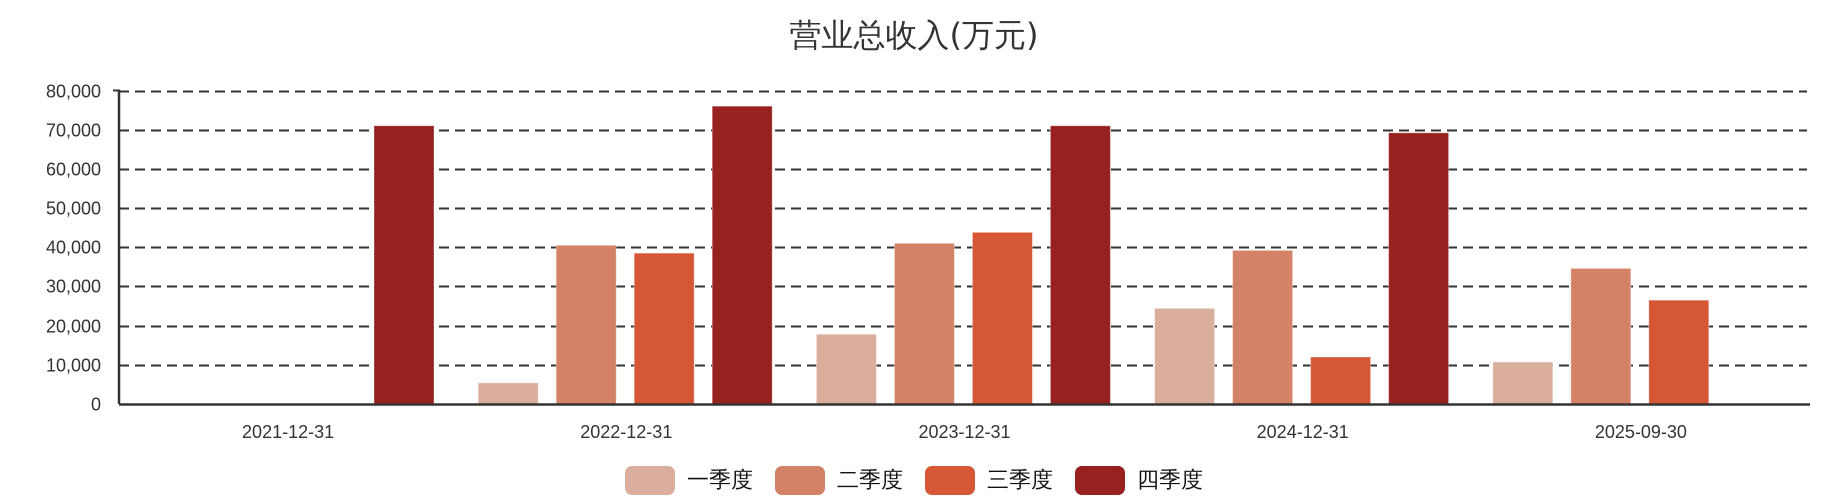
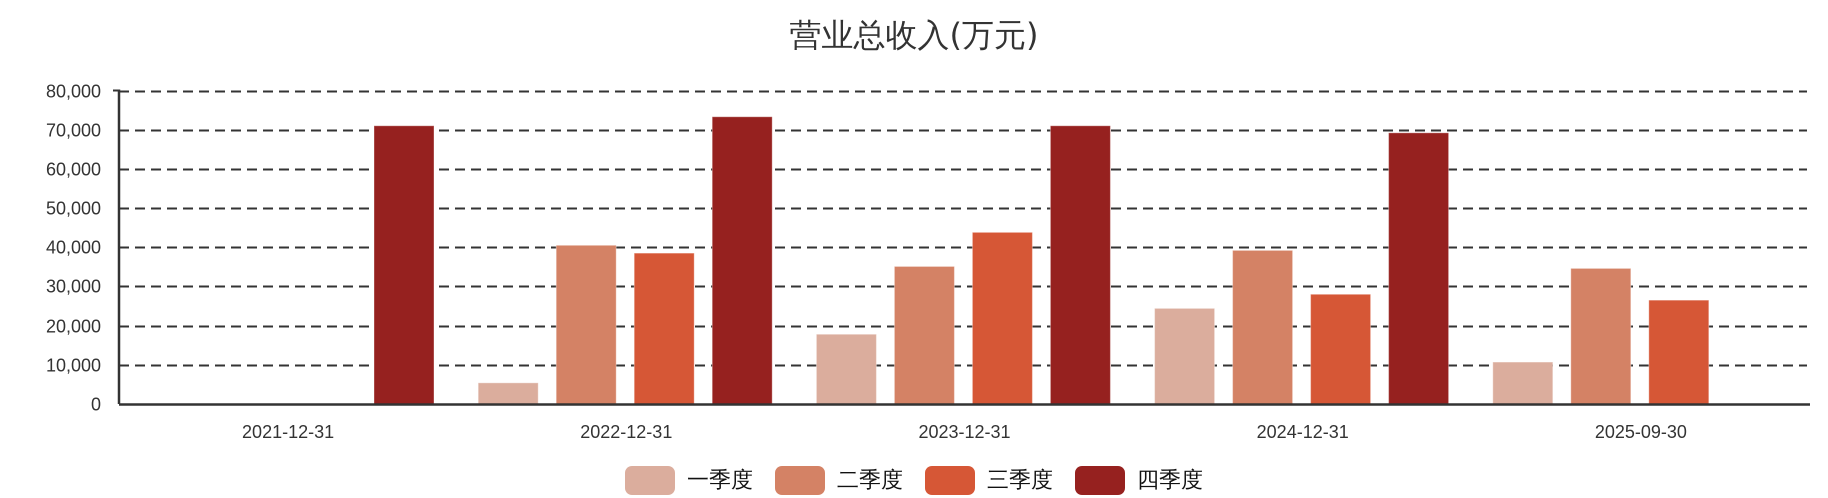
四季度/2022-12-31: 76000 -> 73000
二季度/2023-12-31: 41000 -> 35000
三季度/2024-12-31: 12000 -> 28000
